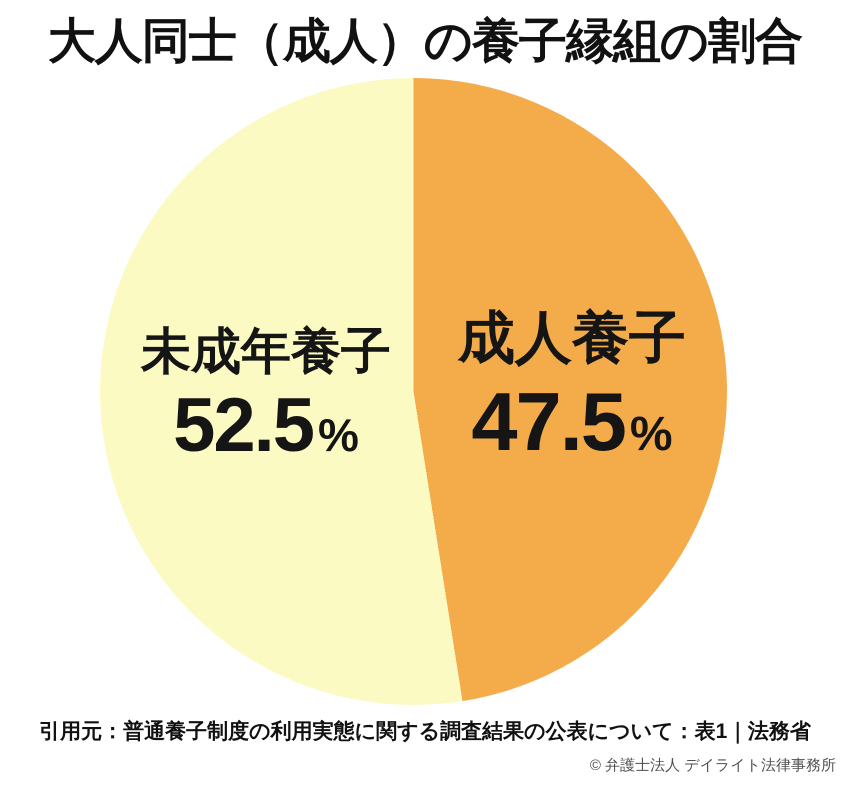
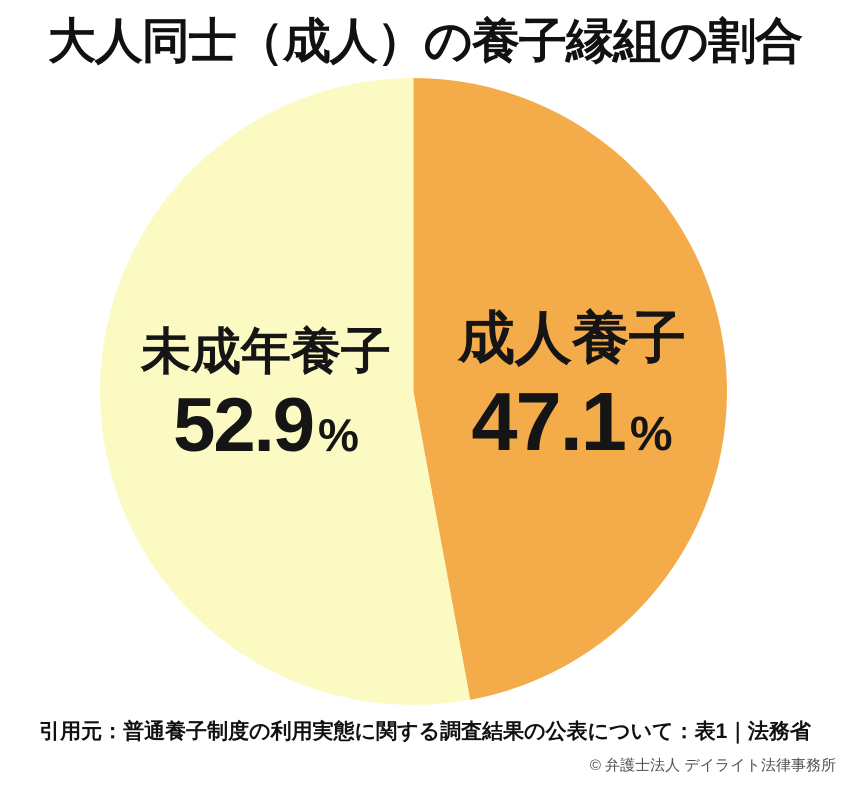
成人養子: 47.5 -> 47.1
未成年養子: 52.5 -> 52.9
